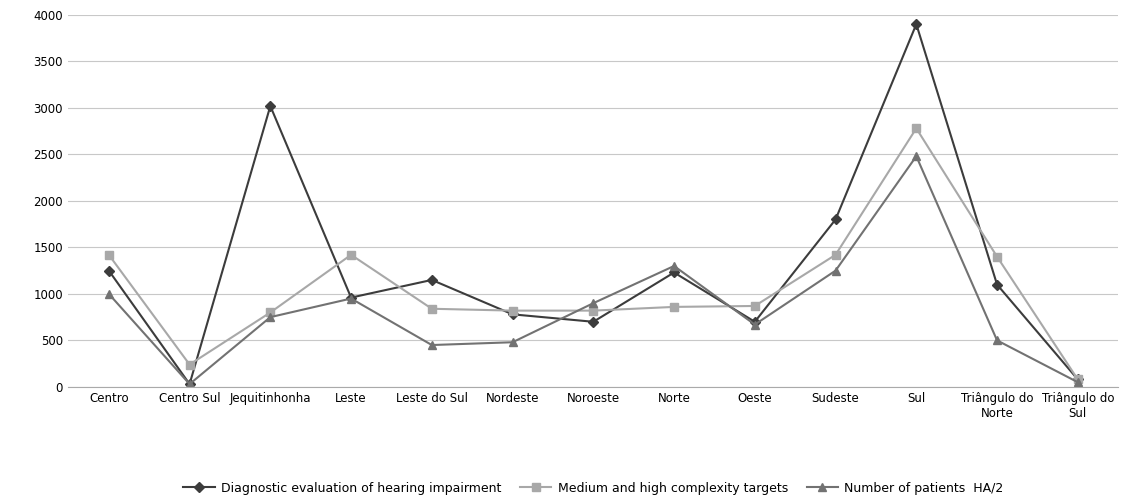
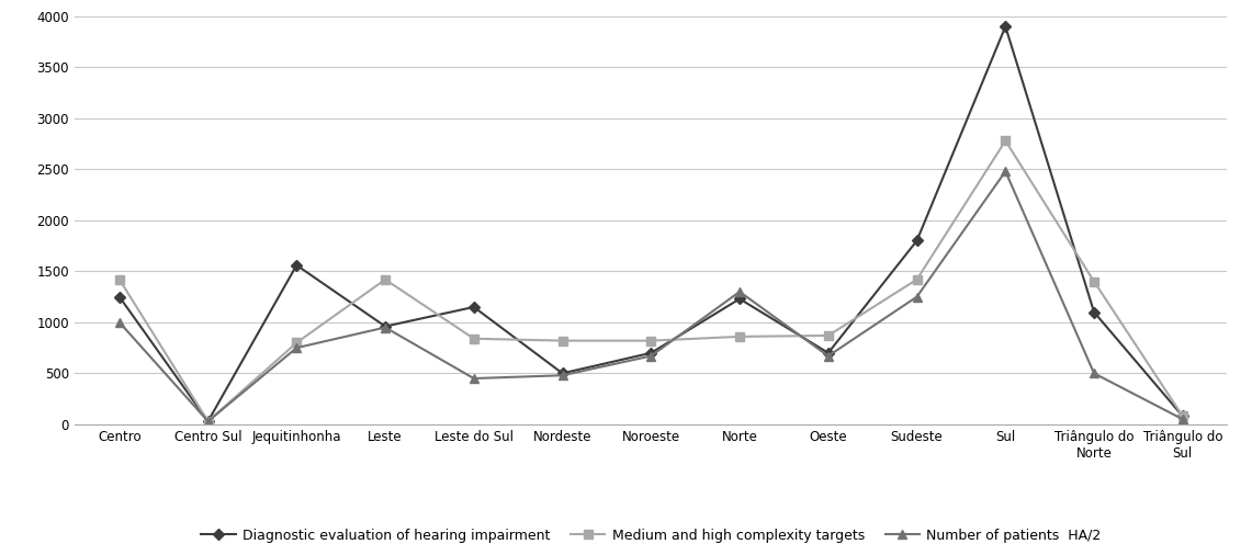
Medium and high complexity targets/Centro Sul: 240 -> 30
Diagnostic evaluation of hearing impairment/Jequitinhonha: 3020 -> 1560
Diagnostic evaluation of hearing impairment/Nordeste: 780 -> 500
Number of patients HA/2/Noroeste: 900 -> 670
